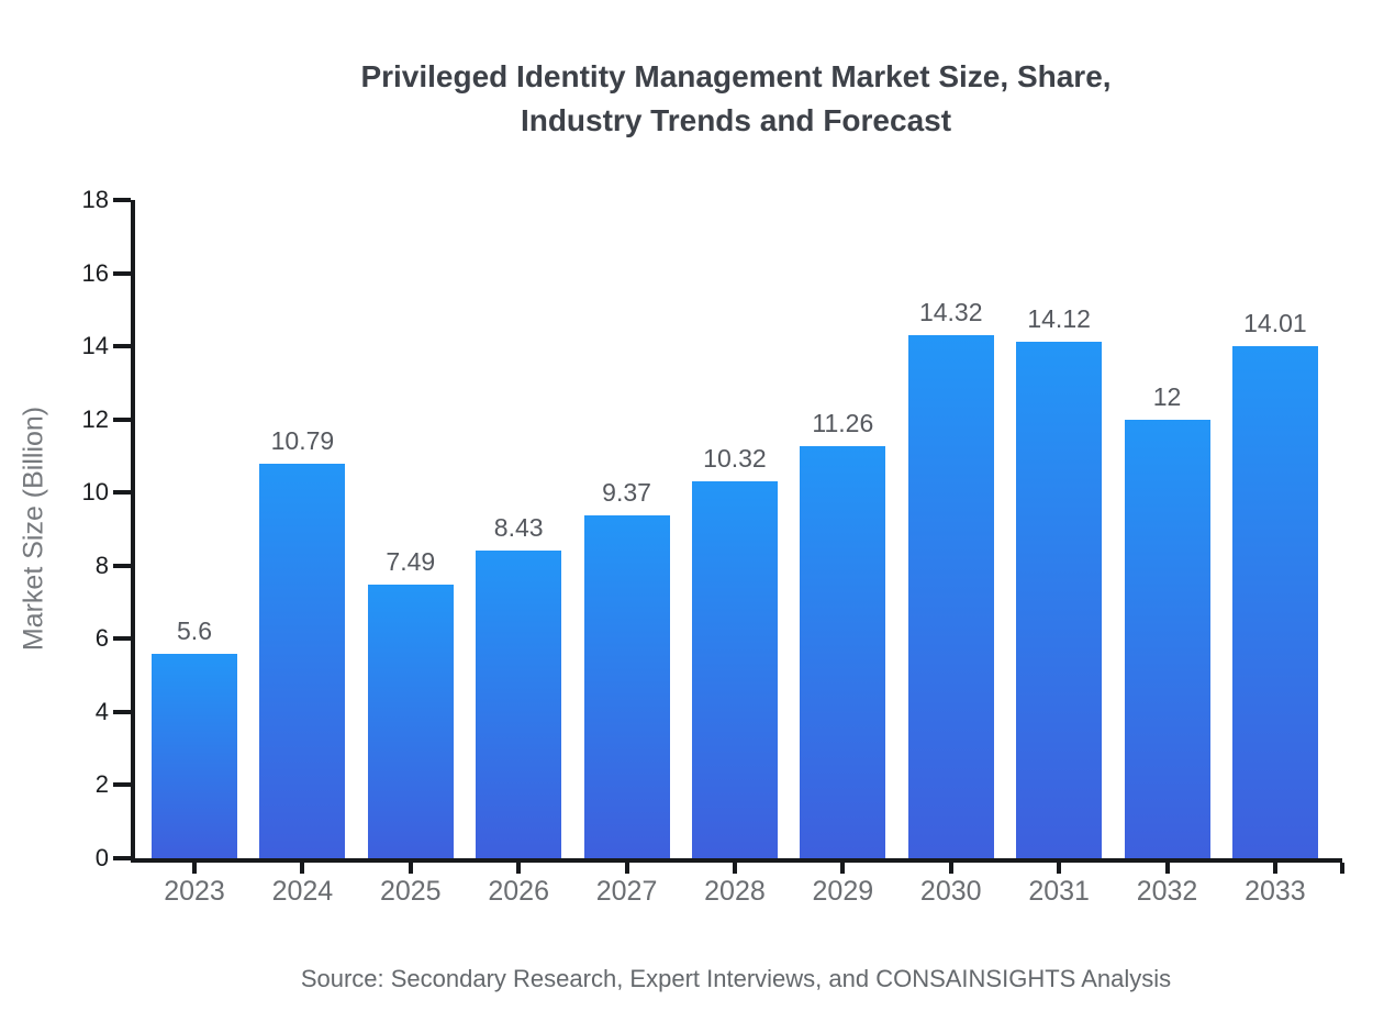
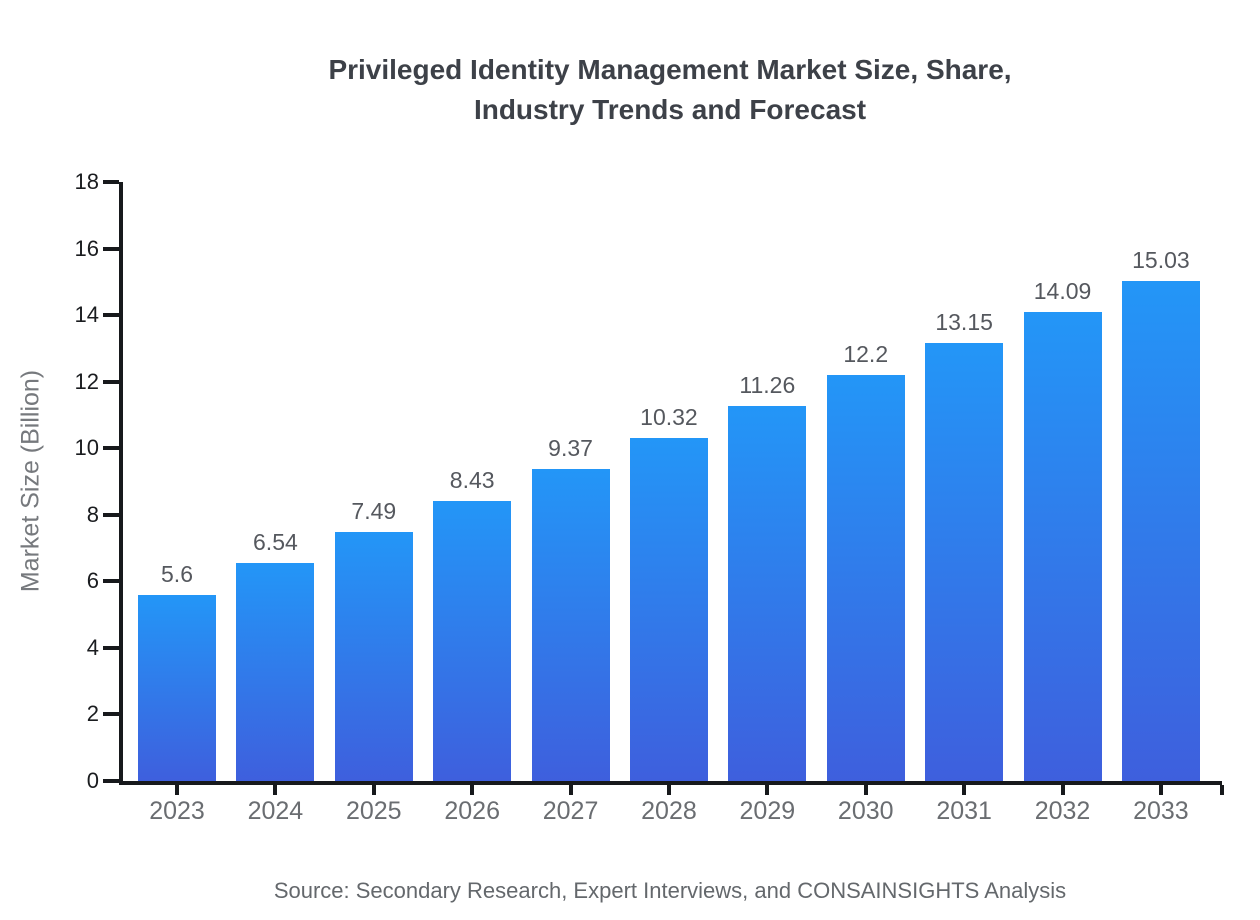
2024: 10.79 -> 6.54
2030: 14.32 -> 12.2
2031: 14.12 -> 13.15
2032: 12 -> 14.09
2033: 14.01 -> 15.03
